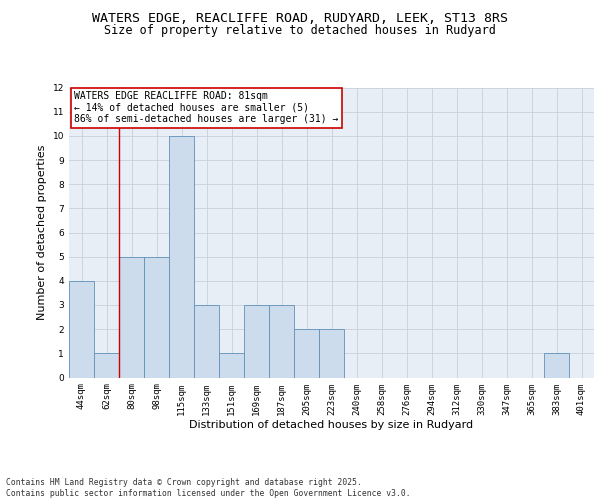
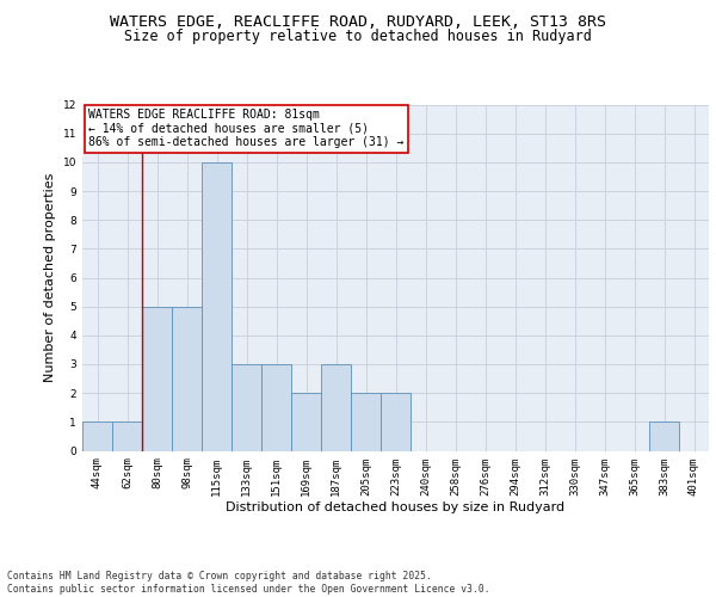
44sqm: 4 -> 1
151sqm: 1 -> 3
169sqm: 3 -> 2
